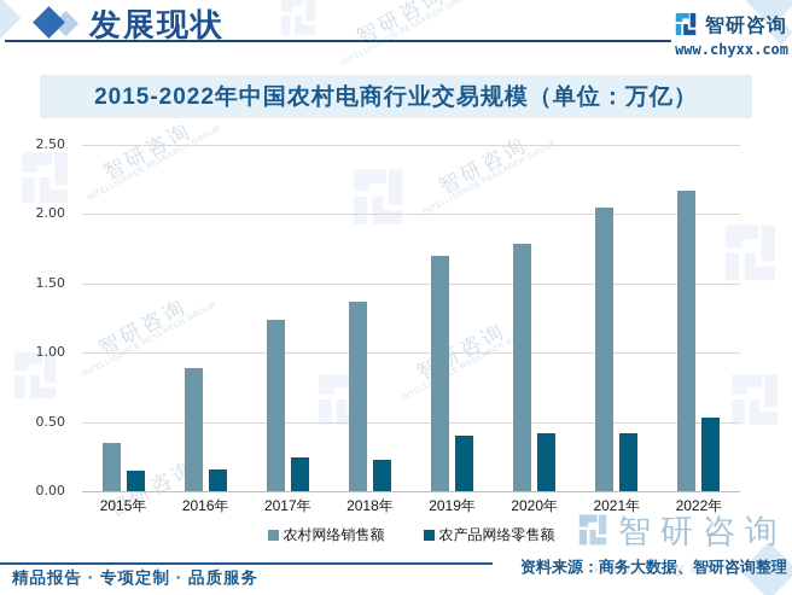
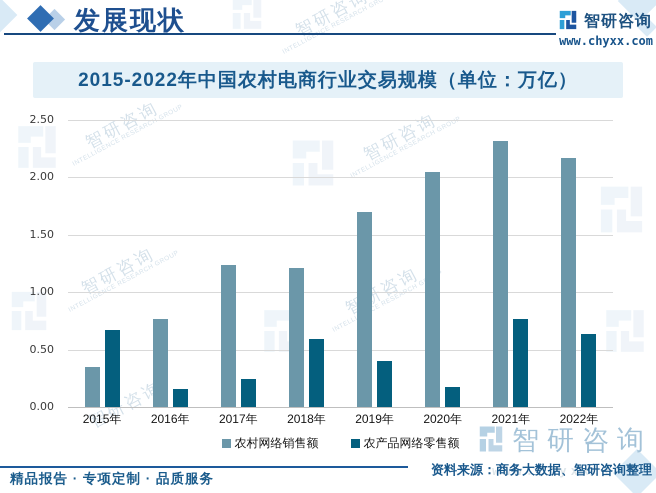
农产品网络零售额/2015年: 0.15 -> 0.67
农村网络销售额/2016年: 0.89 -> 0.77
农村网络销售额/2018年: 1.37 -> 1.21
农产品网络零售额/2018年: 0.23 -> 0.59
农村网络销售额/2020年: 1.79 -> 2.05
农产品网络零售额/2020年: 0.42 -> 0.17
农村网络销售额/2021年: 2.05 -> 2.32
农产品网络零售额/2021年: 0.42 -> 0.77
农产品网络零售额/2022年: 0.53 -> 0.64
